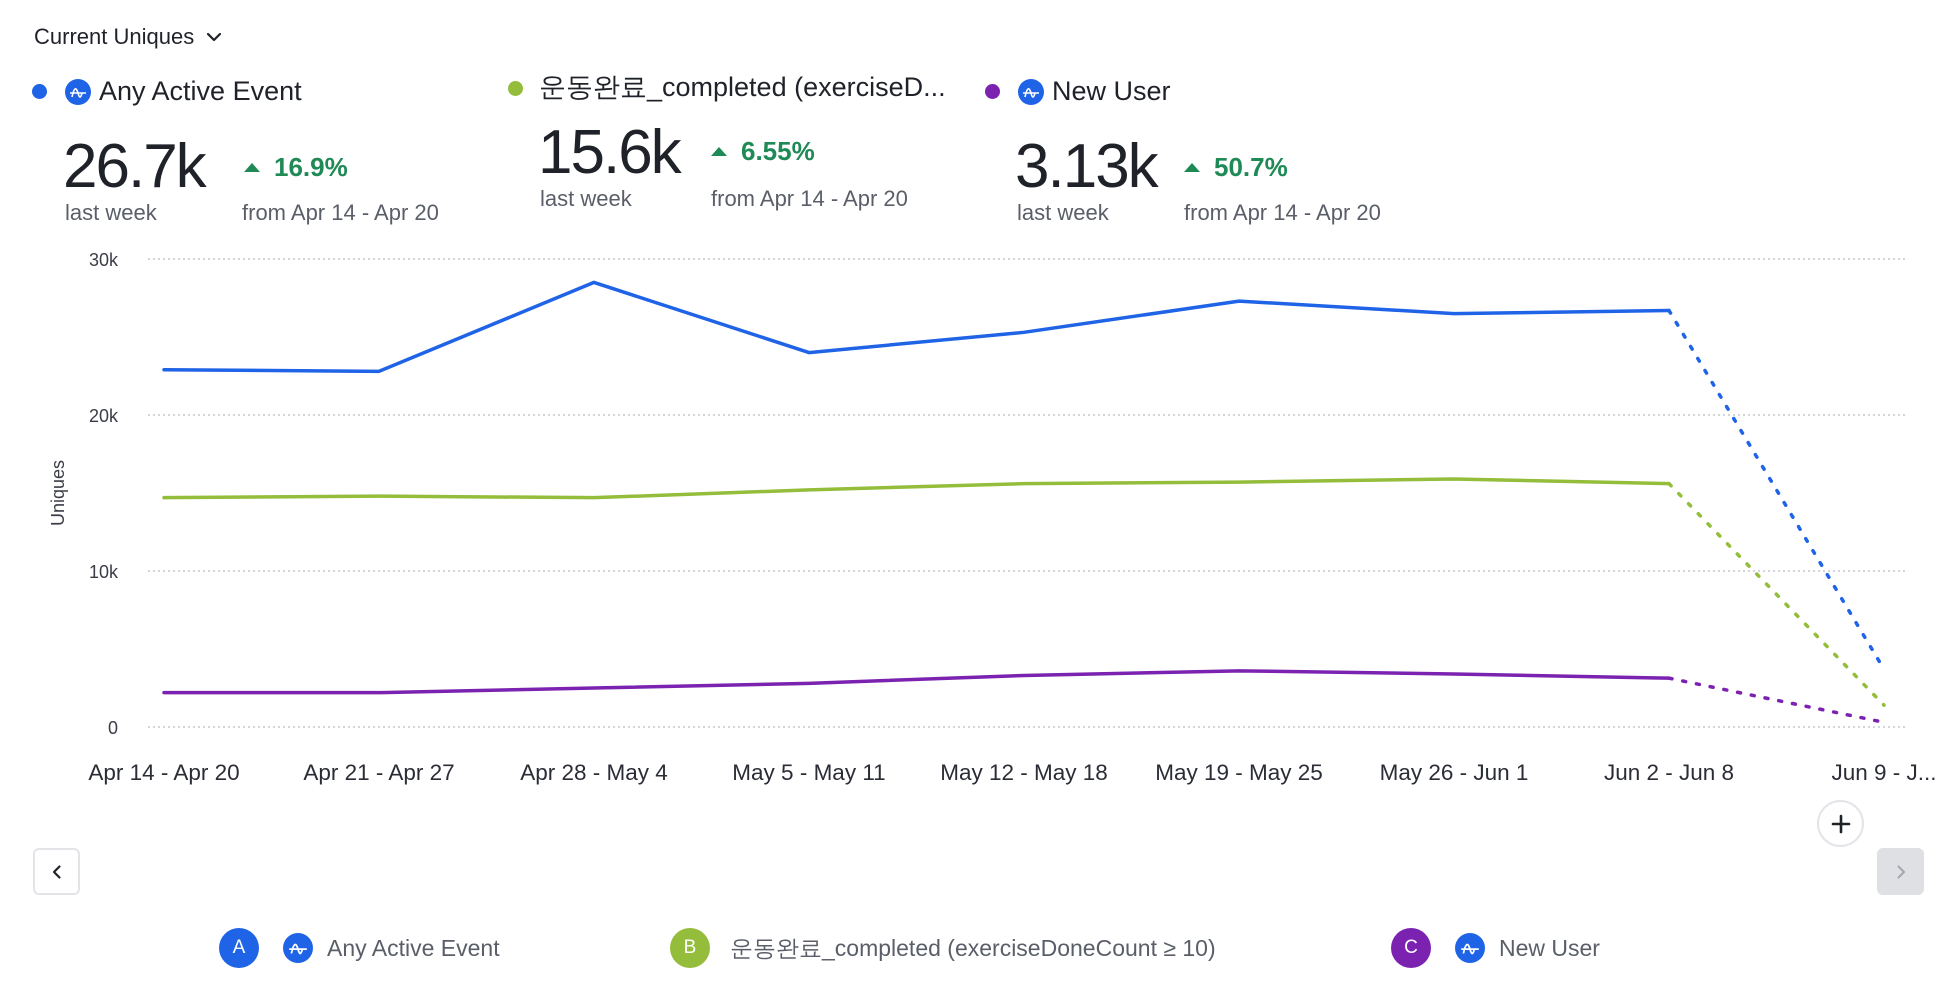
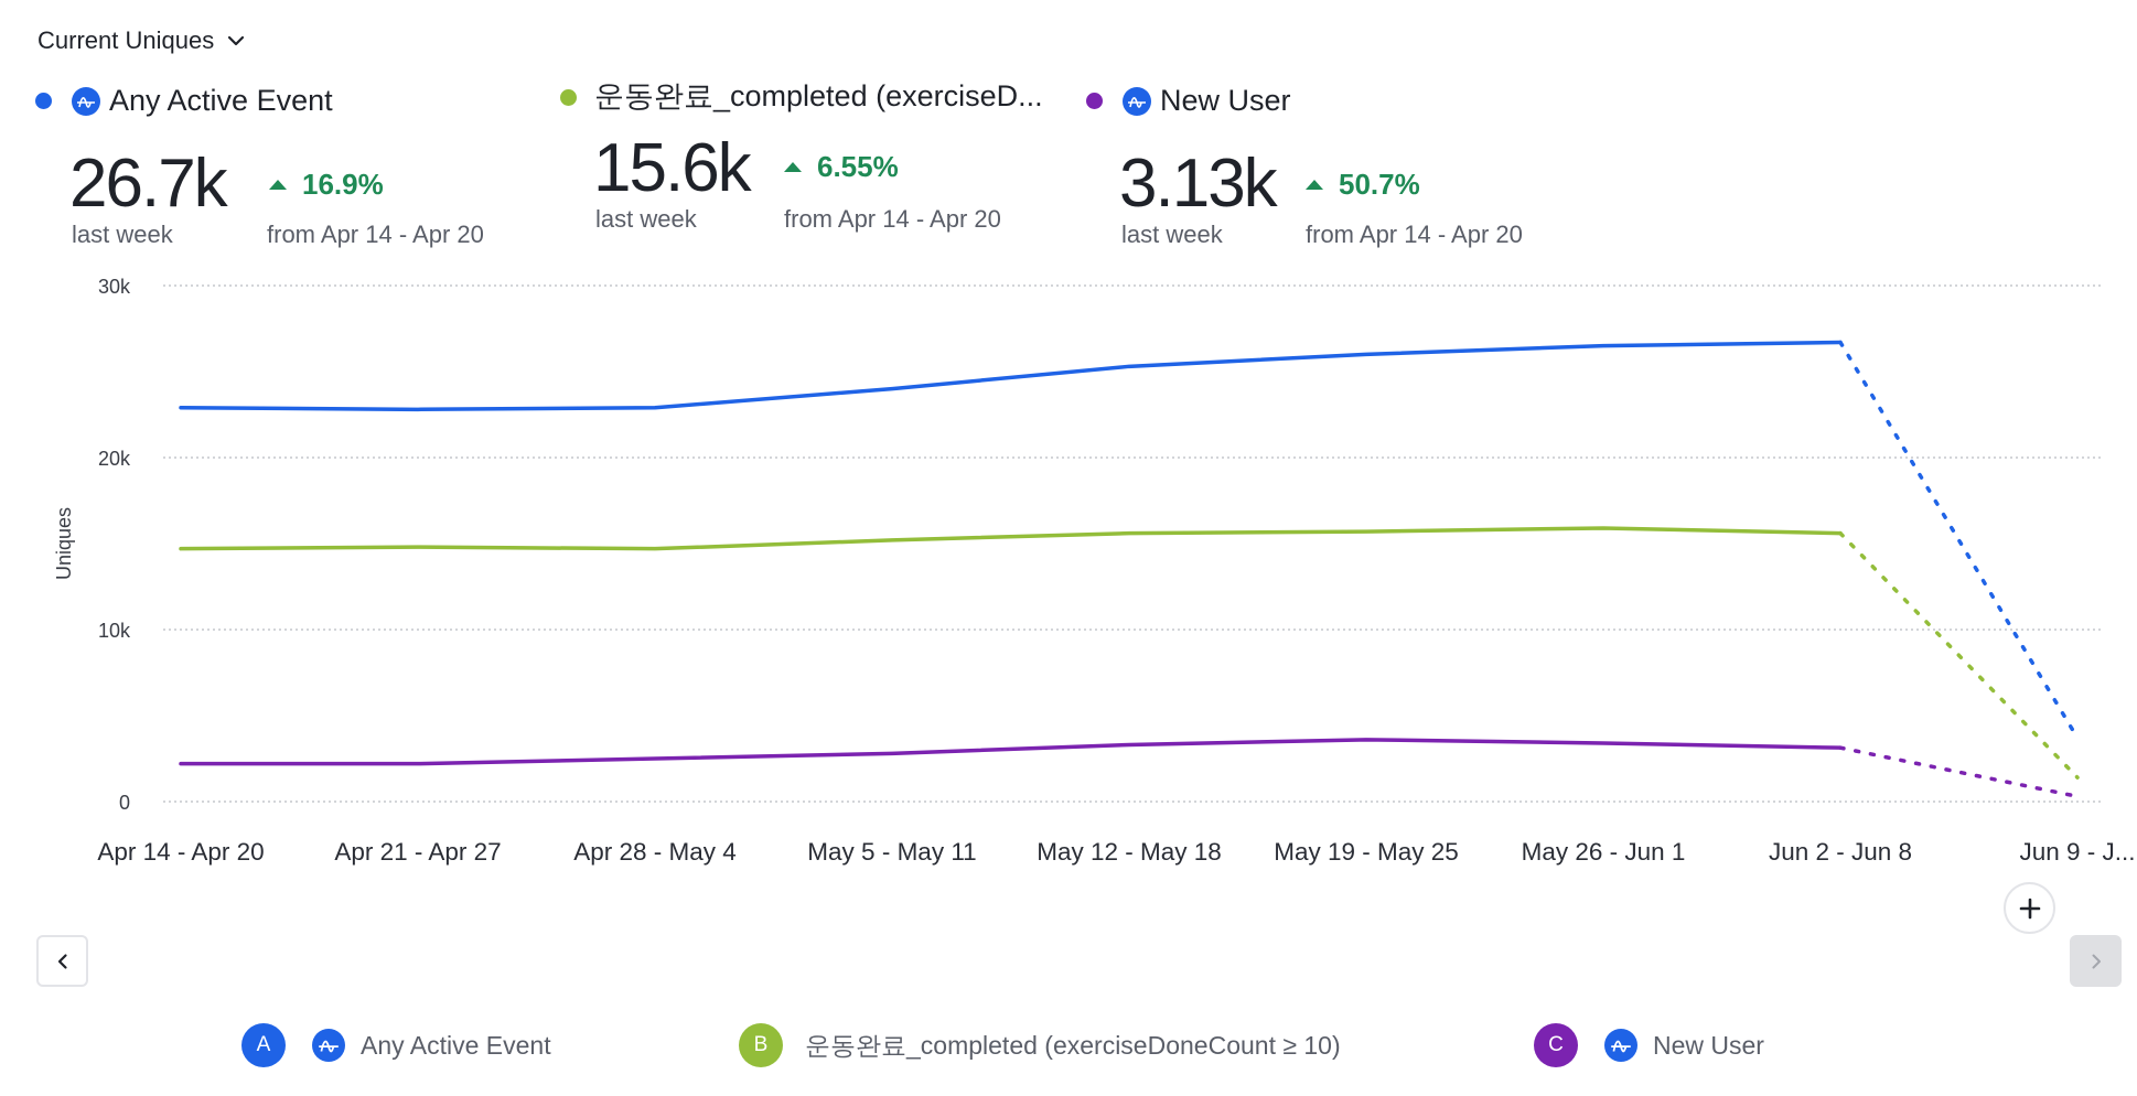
Any Active Event/Apr 28 - May 4: 28.5k -> 22.9k
Any Active Event/May 19 - May 25: 27.3k -> 26.0k
